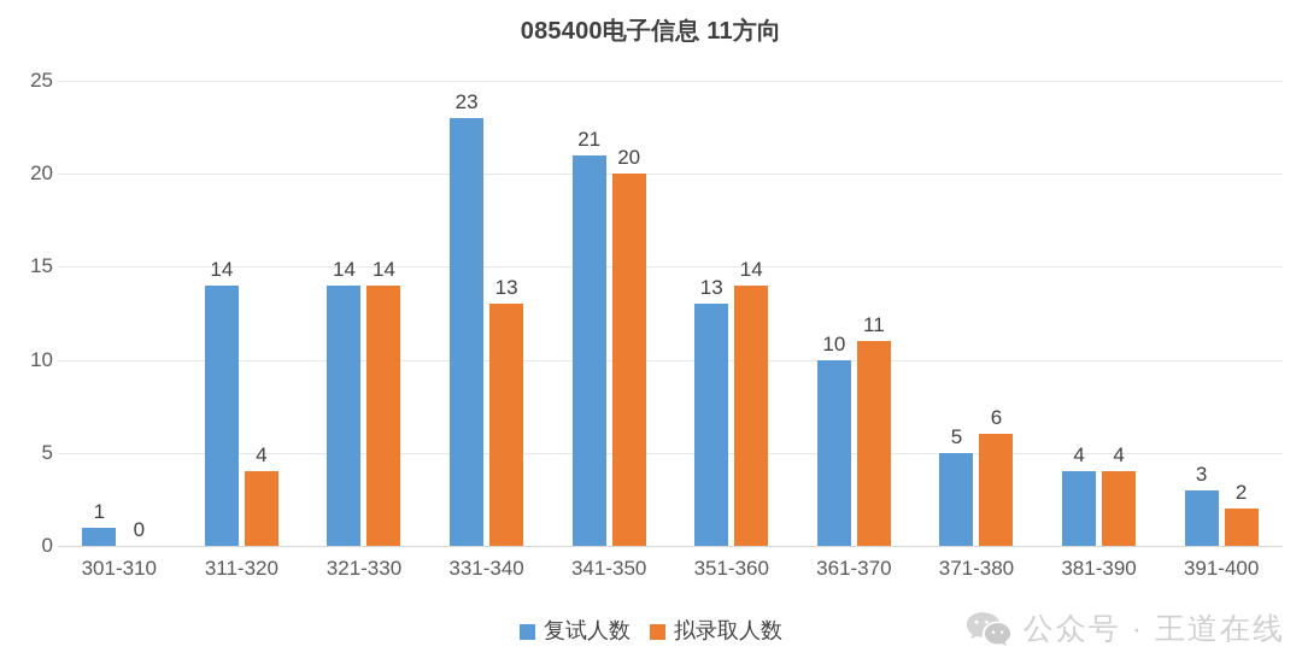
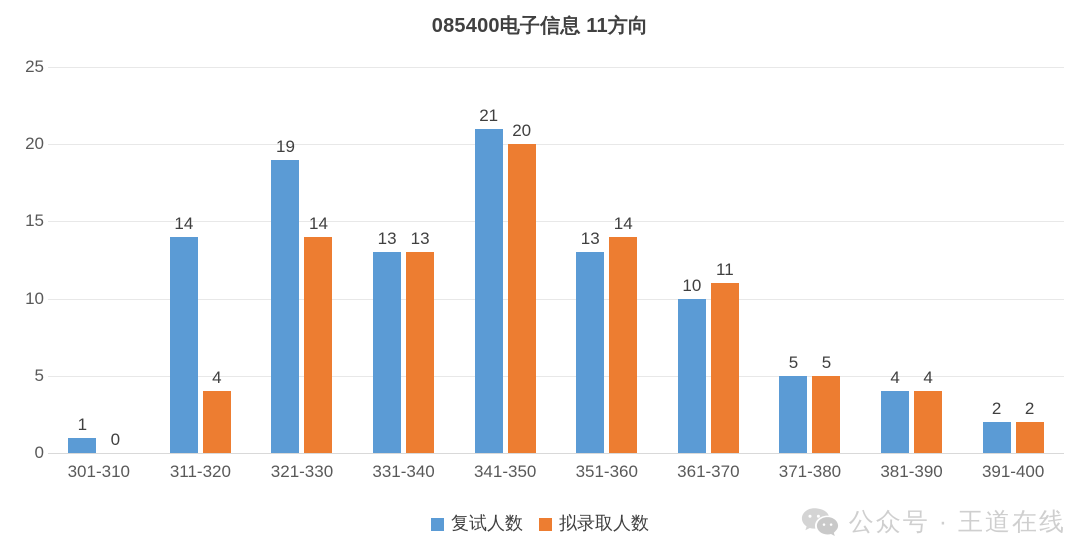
复试人数/321-330: 14 -> 19
复试人数/331-340: 23 -> 13
拟录取人数/371-380: 6 -> 5
复试人数/391-400: 3 -> 2
